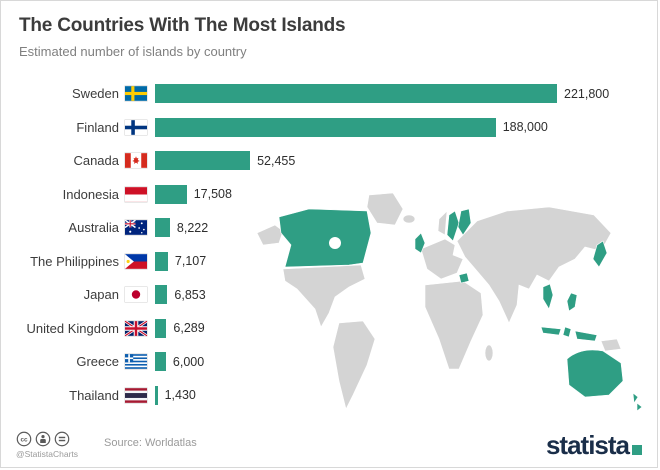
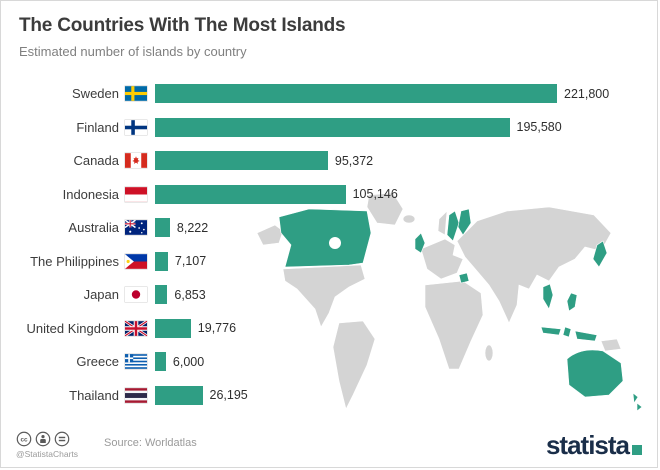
Finland: 188,000 -> 195,580
Canada: 52,455 -> 95,372
Indonesia: 17,508 -> 105,146
United Kingdom: 6,289 -> 19,776
Thailand: 1,430 -> 26,195
